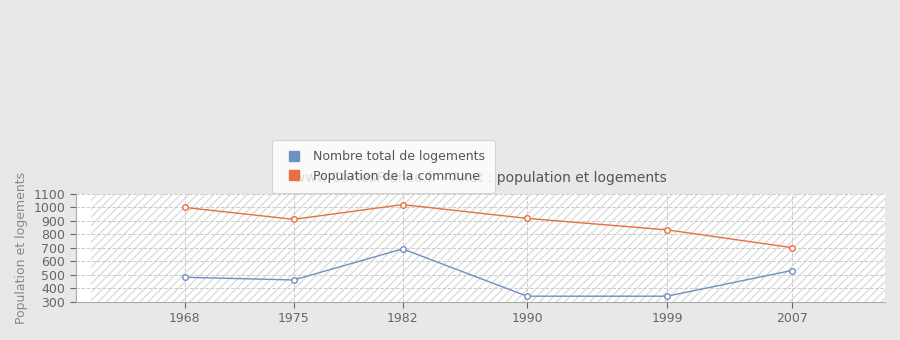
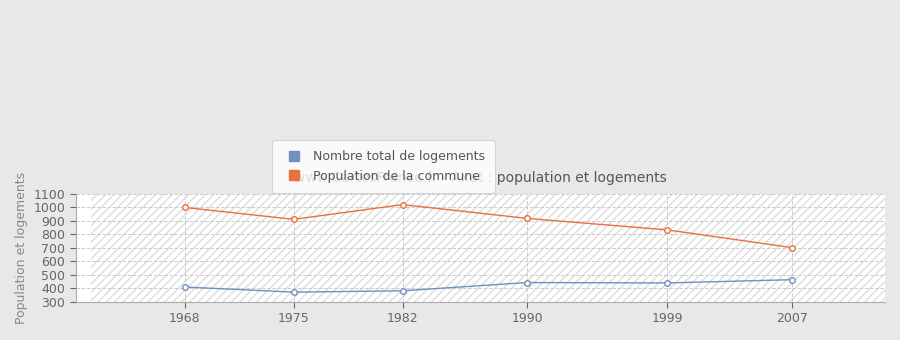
Nombre total de logements/1968: 480 -> 410
Nombre total de logements/1975: 460 -> 370
Nombre total de logements/1982: 690 -> 380
Nombre total de logements/1990: 340 -> 440
Nombre total de logements/1999: 340 -> 440
Nombre total de logements/2007: 530 -> 460
